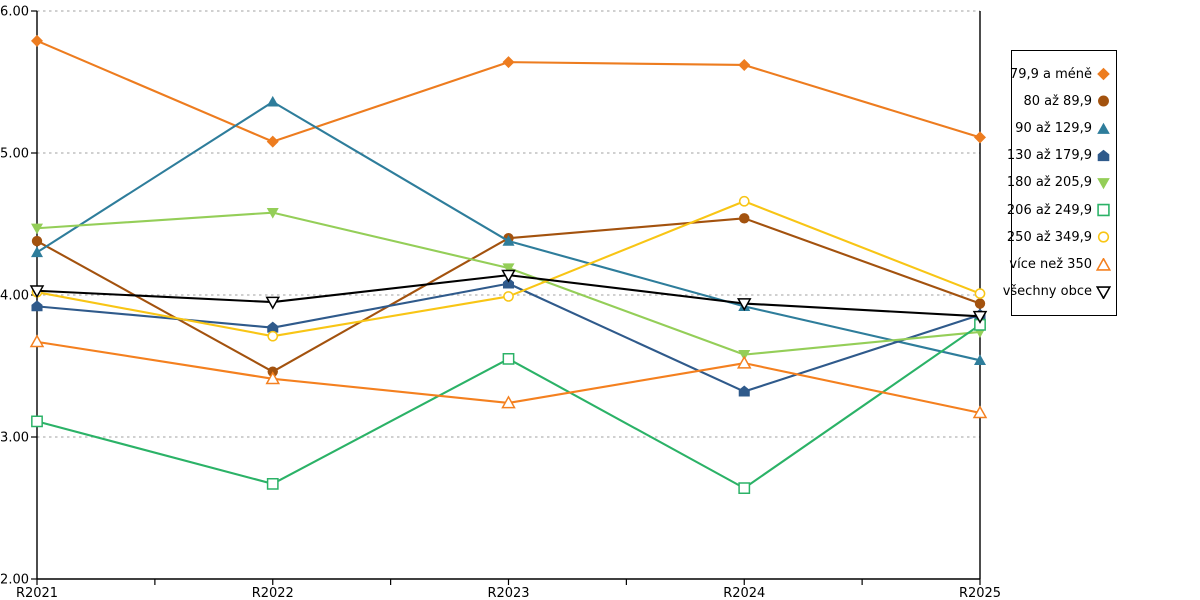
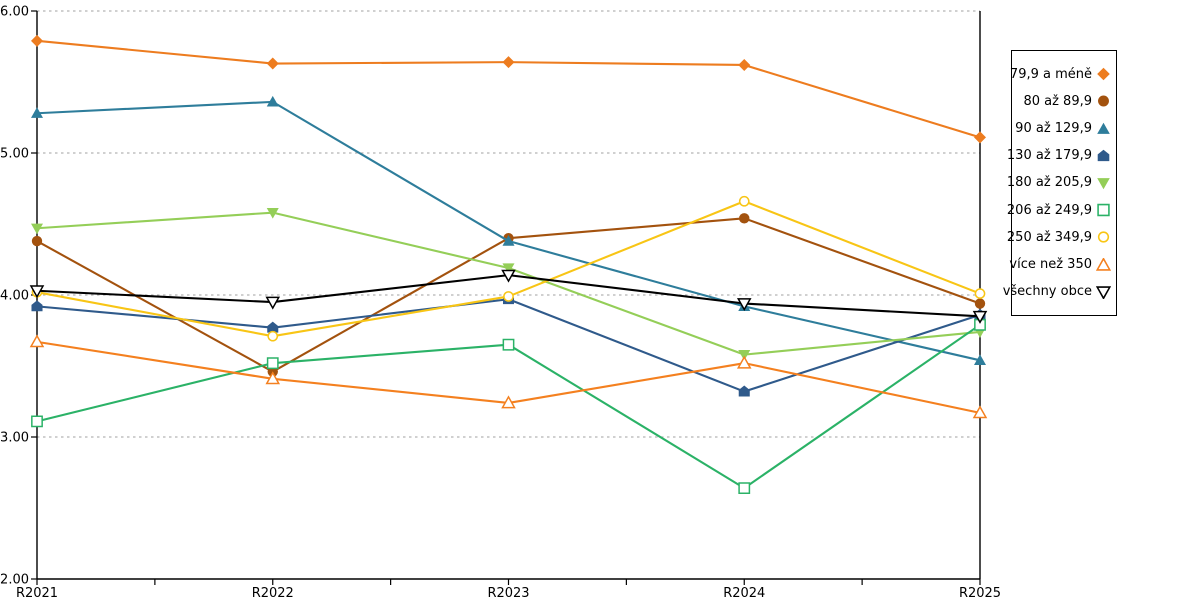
90 až 129,9/R2021: 4.30 -> 5.28
79,9 a méně/R2022: 5.08 -> 5.63
206 až 249,9/R2022: 2.67 -> 3.52
130 až 179,9/R2023: 4.08 -> 3.97
206 až 249,9/R2023: 3.55 -> 3.65
